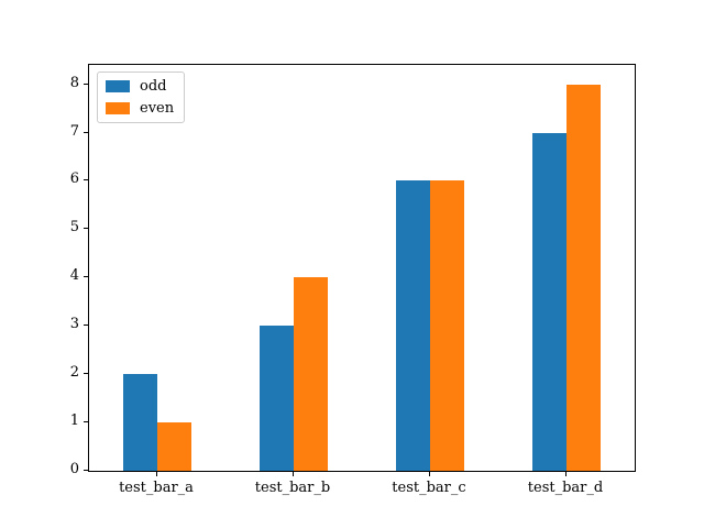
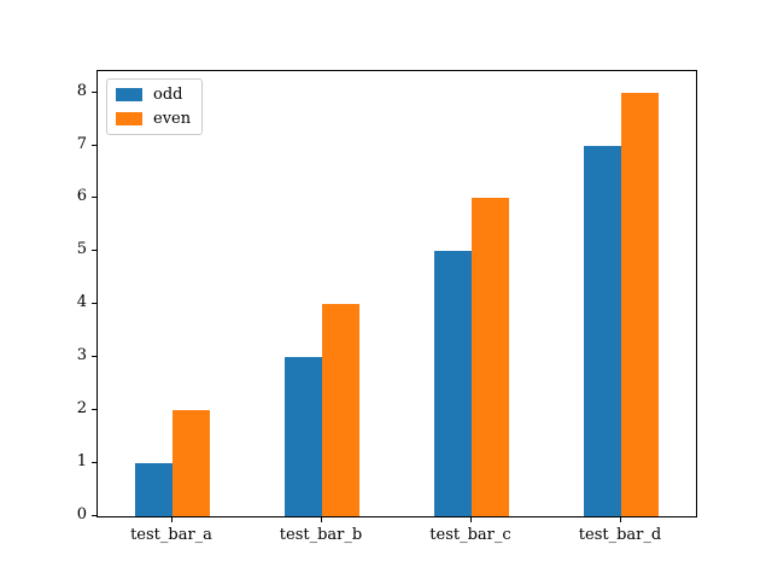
odd/test_bar_a: 2 -> 1
even/test_bar_a: 1 -> 2
odd/test_bar_c: 6 -> 5
